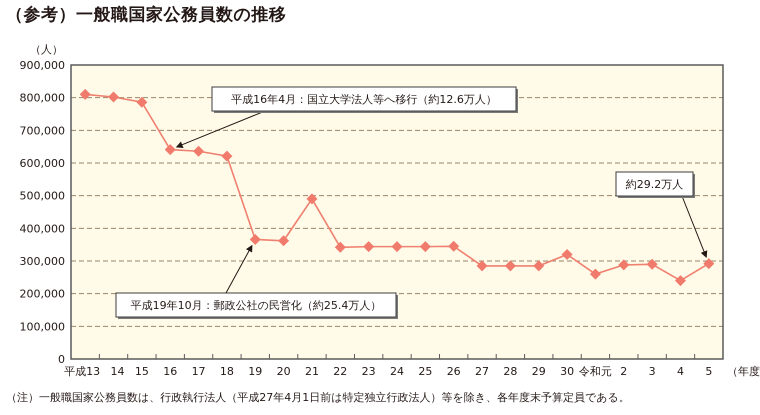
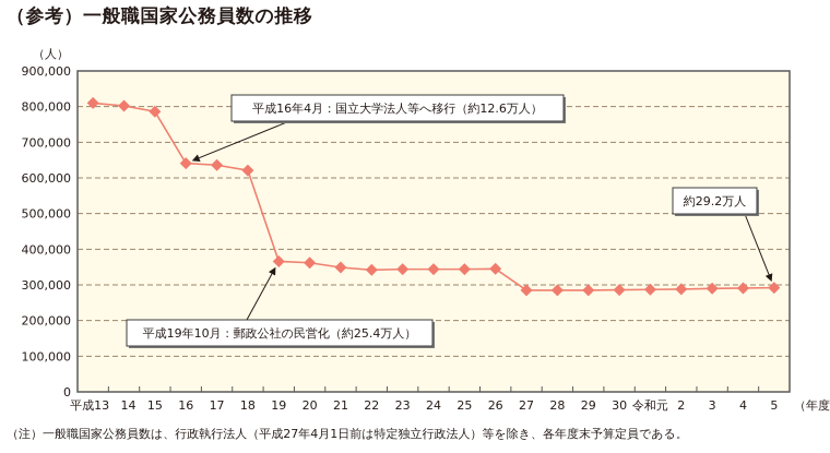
21: 490000 -> 350000
30: 320000 -> 290000
令和元: 260000 -> 290000
4: 240000 -> 290000
